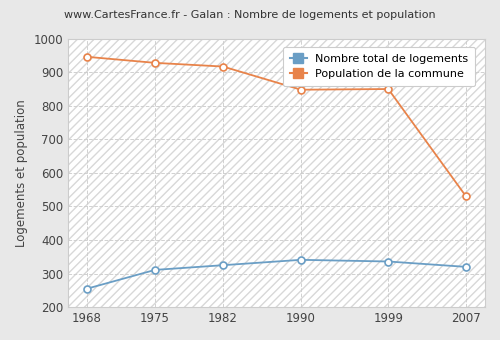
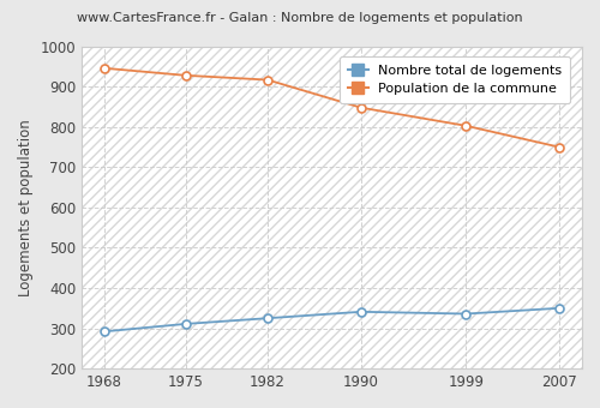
Nombre total de logements/1968: 255 -> 292
Population de la commune/1999: 850 -> 803
Nombre total de logements/2007: 320 -> 350
Population de la commune/2007: 530 -> 750
